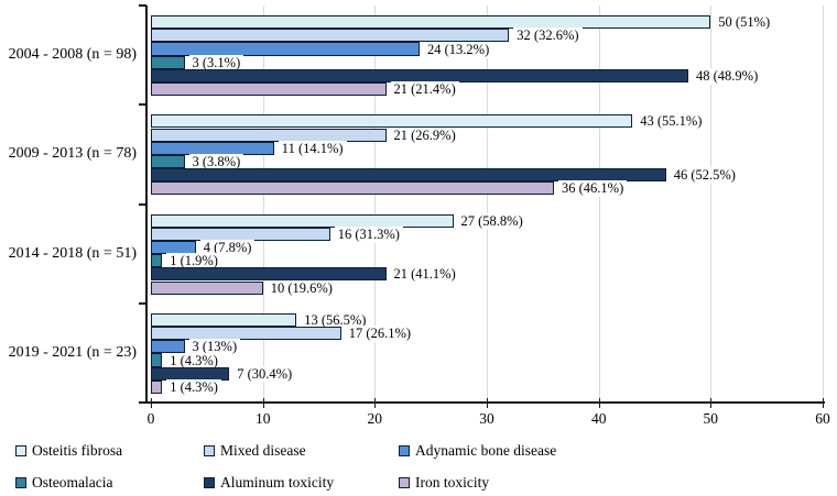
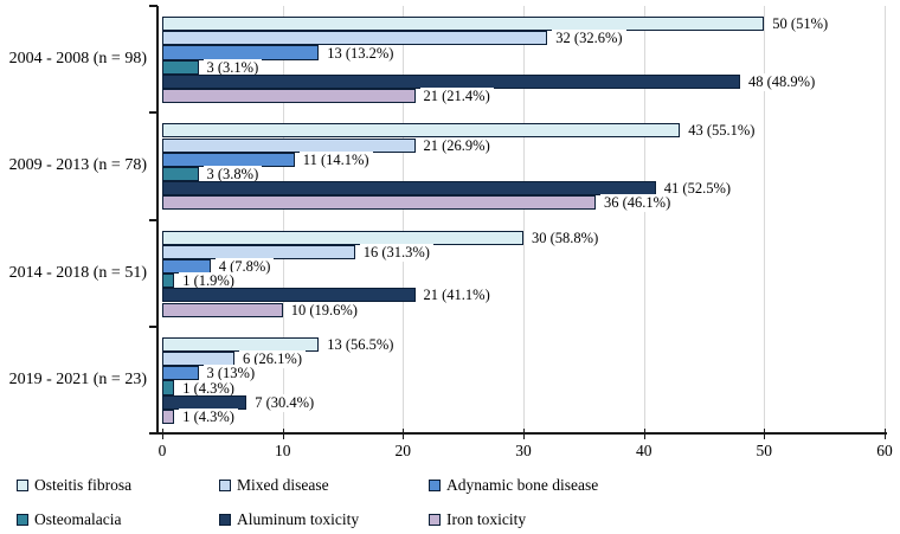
Adynamic bone disease/2004 - 2008 (n = 98): 24 -> 13
Aluminum toxicity/2009 - 2013 (n = 78): 46 -> 41
Osteitis fibrosa/2014 - 2018 (n = 51): 27 -> 30
Mixed disease/2019 - 2021 (n = 23): 17 -> 6
